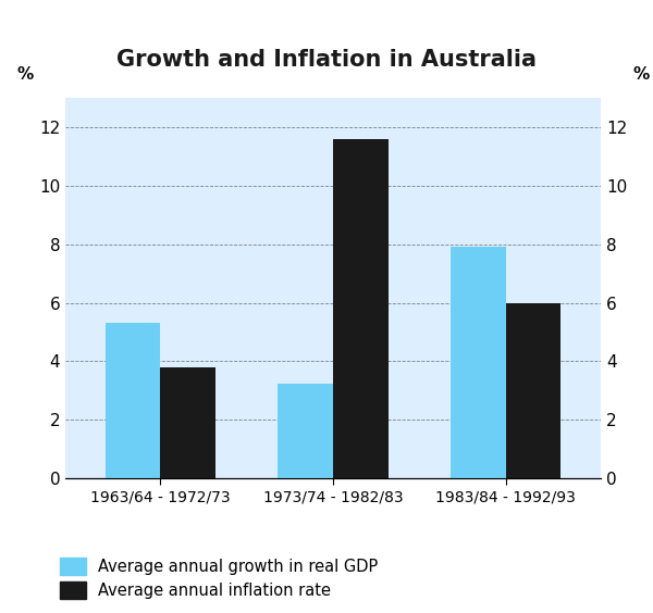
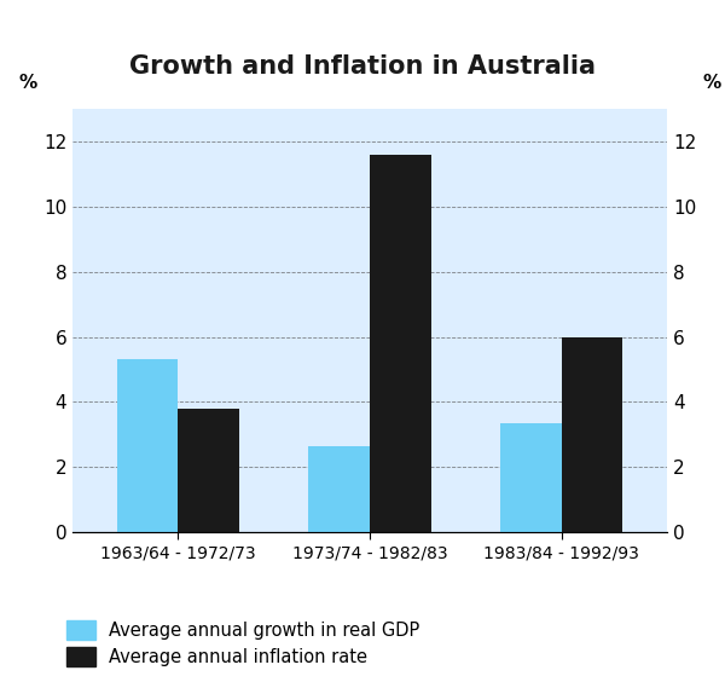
Average annual growth in real GDP/1973/74 - 1982/83: 3.25 -> 2.65
Average annual growth in real GDP/1983/84 - 1992/93: 7.90 -> 3.35
